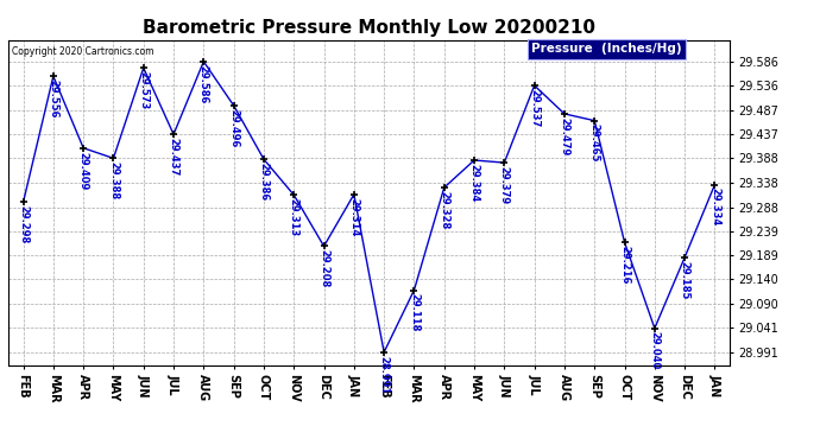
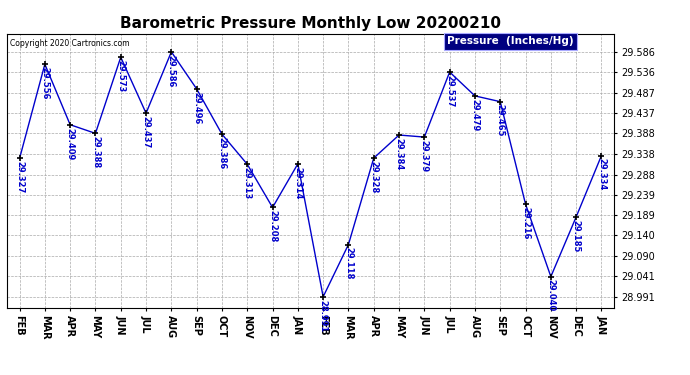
FEB: 29.298 -> 29.327
